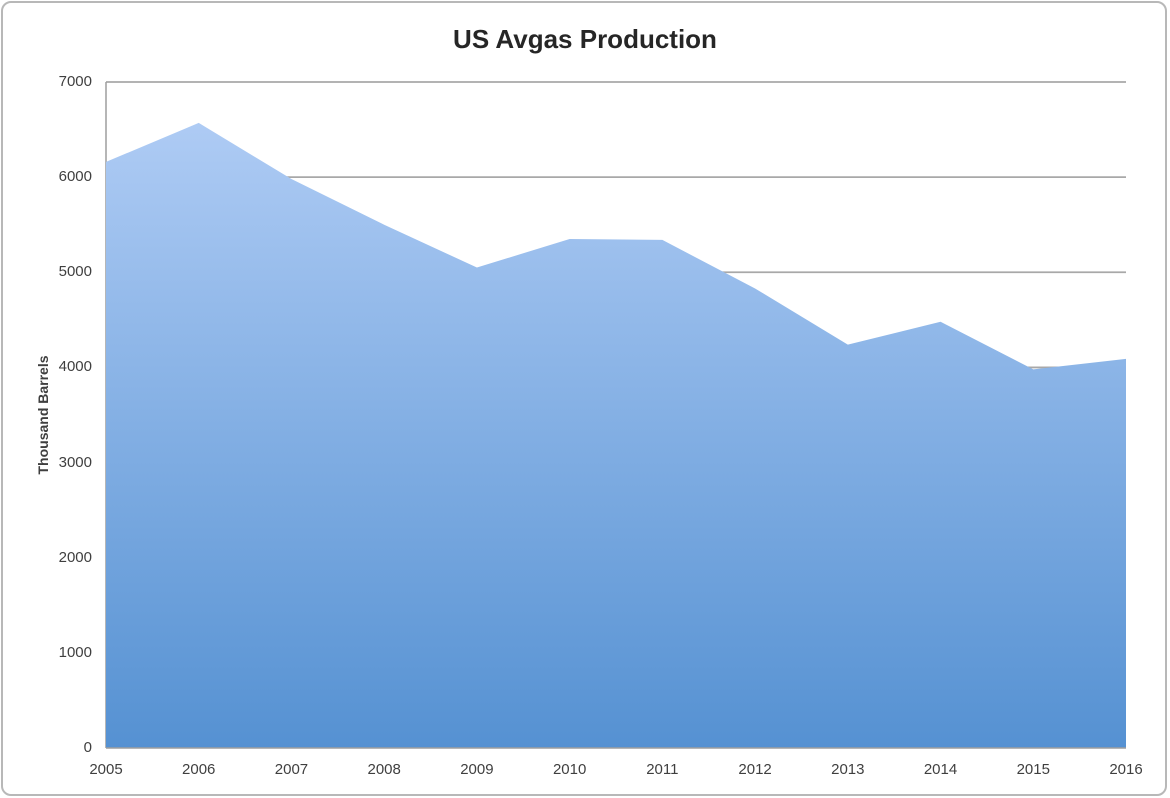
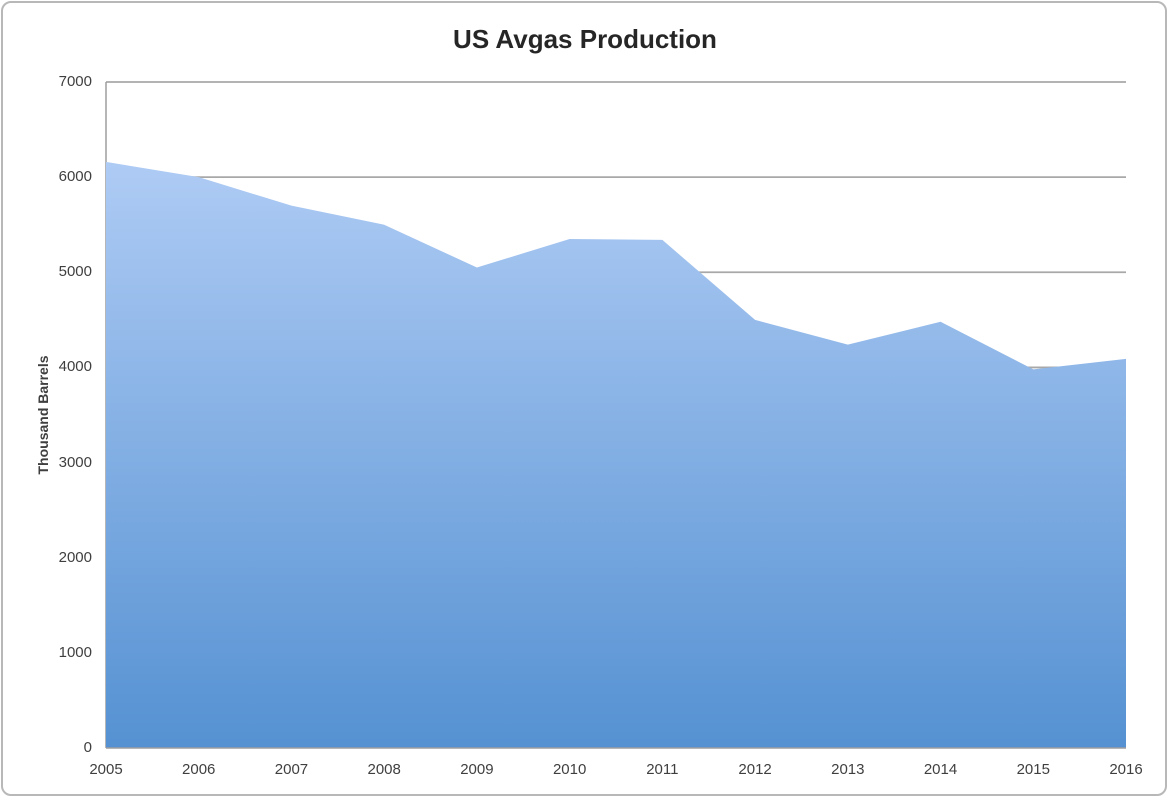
2006: 6600 -> 6000
2007: 6000 -> 5700
2012: 4800 -> 4500
